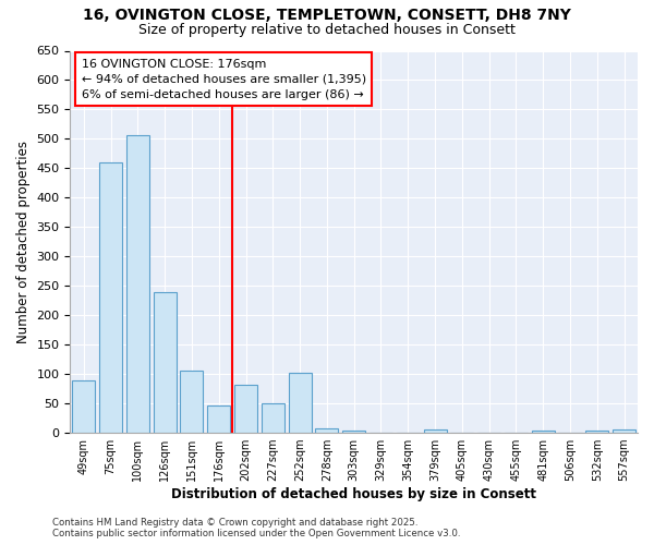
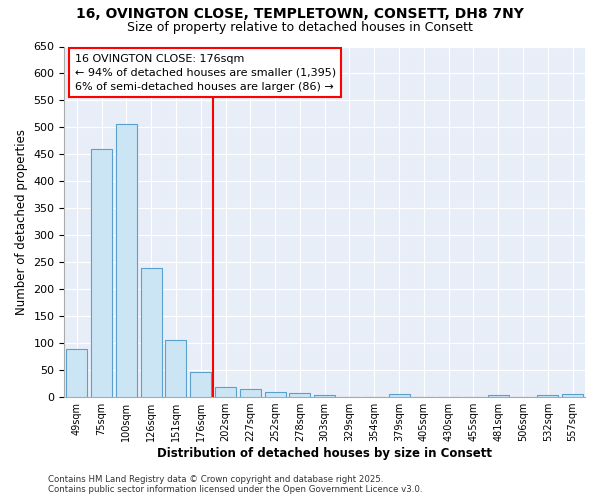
202sqm: 82 -> 18
227sqm: 50 -> 15
252sqm: 102 -> 10
